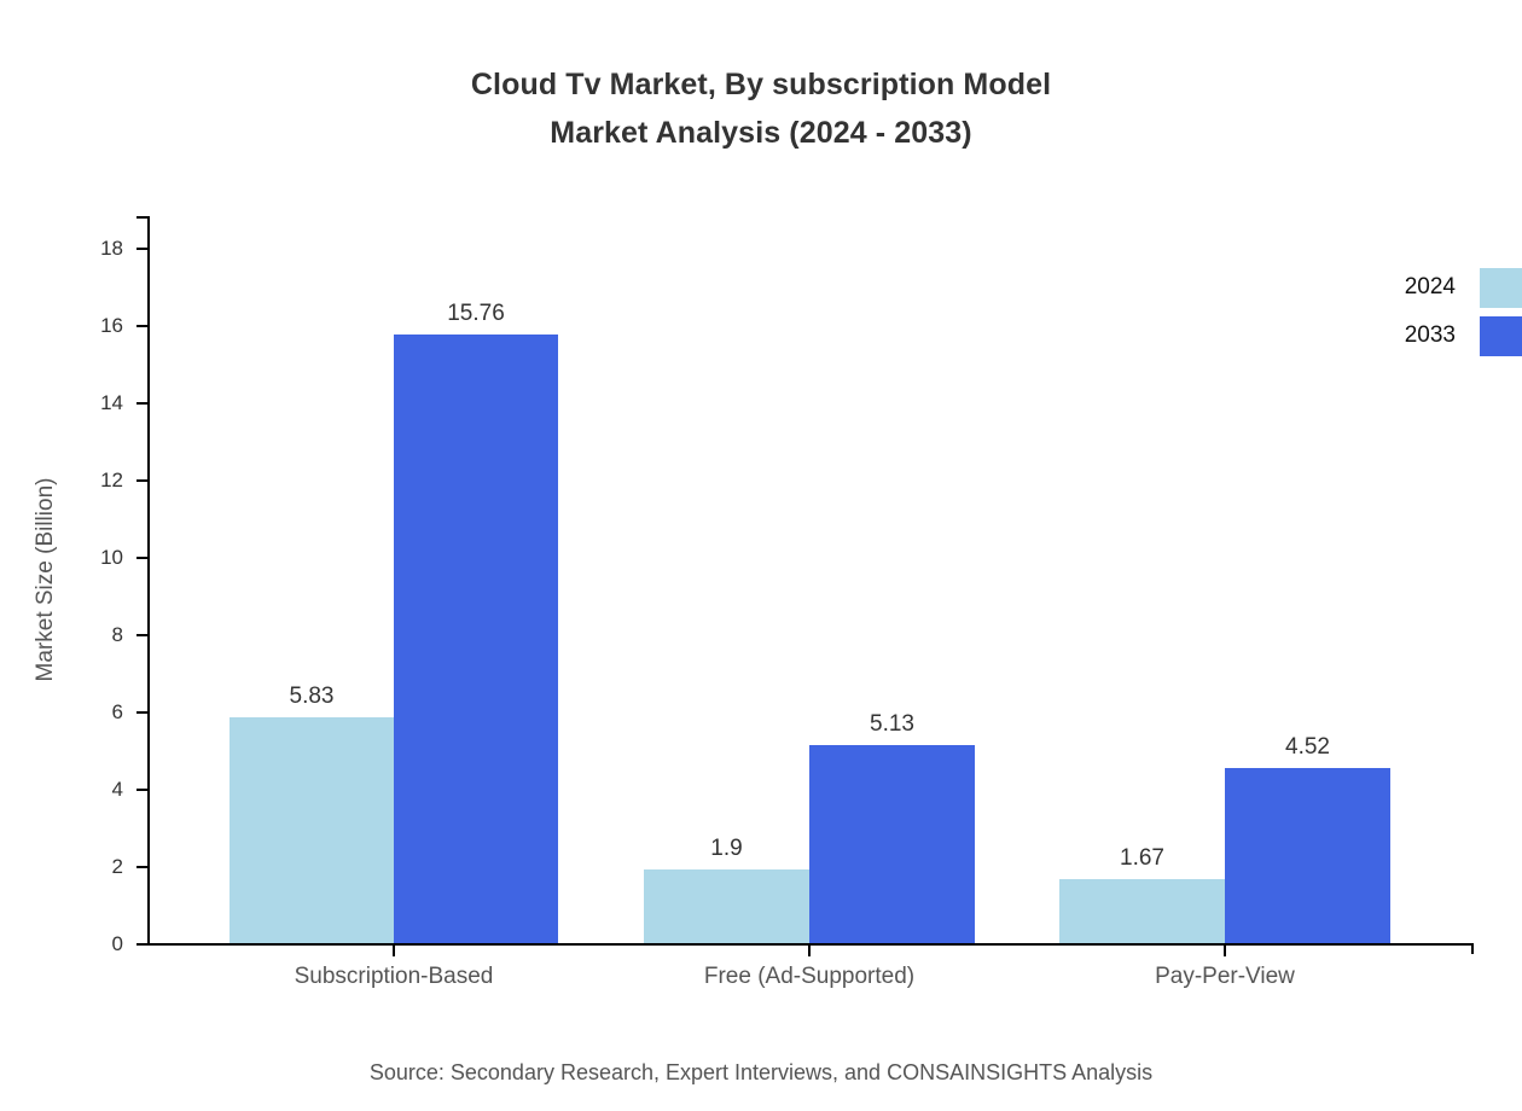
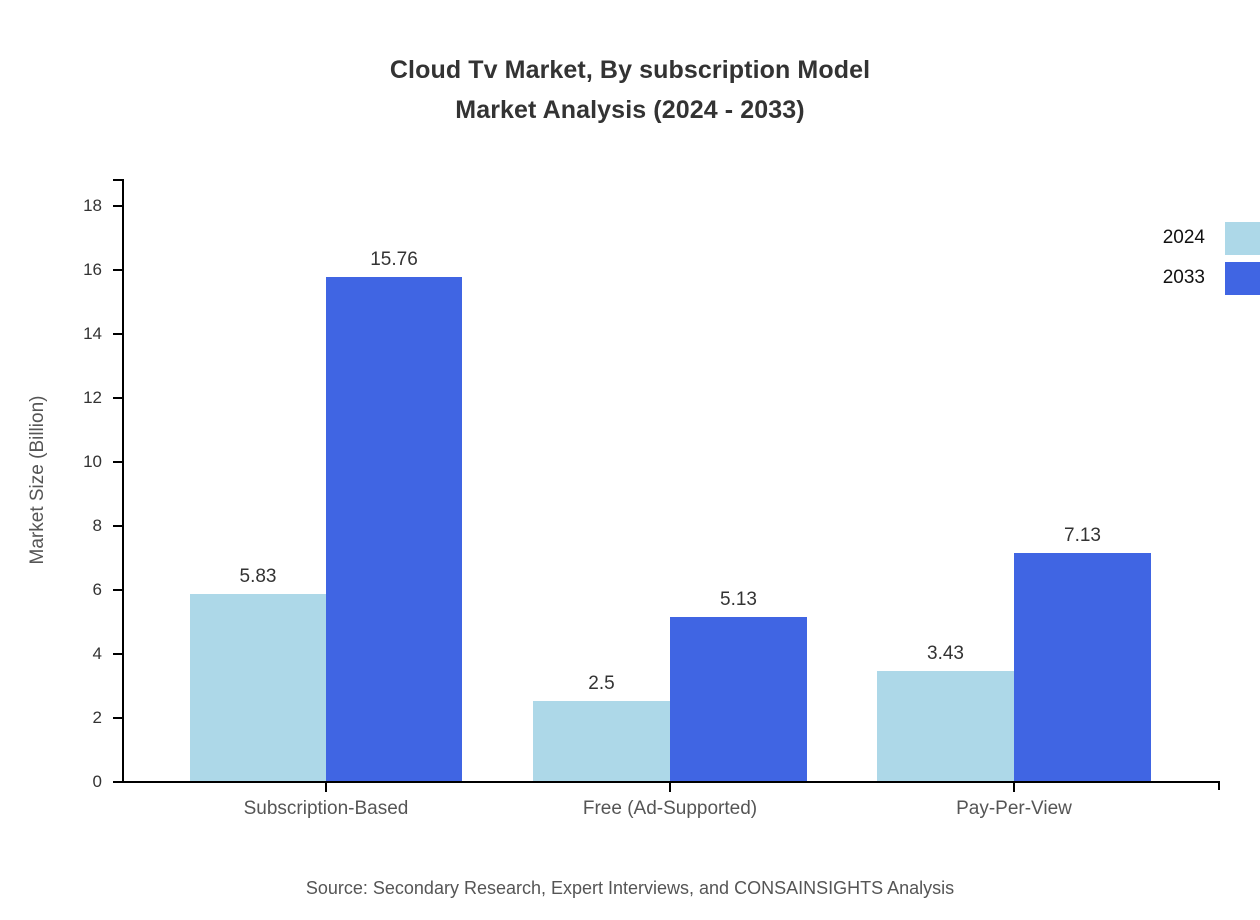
2024/Free (Ad-Supported): 1.9 -> 2.5
2024/Pay-Per-View: 1.67 -> 3.43
2033/Pay-Per-View: 4.52 -> 7.13
